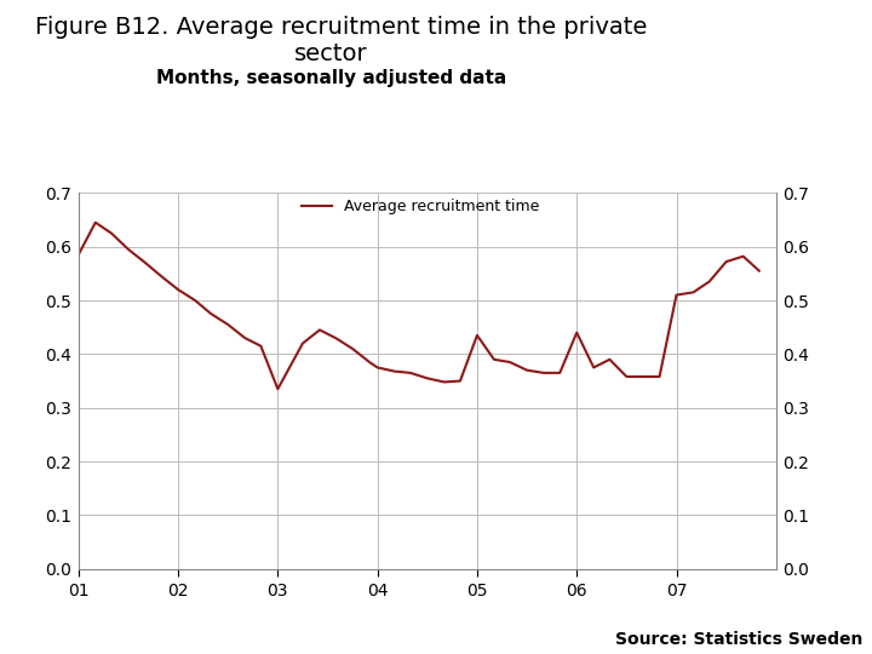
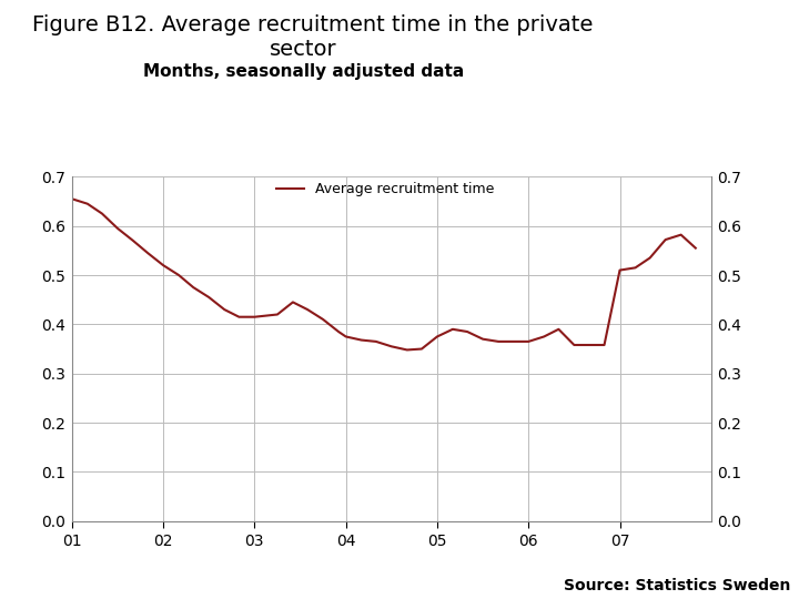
01: 0.585 -> 0.655
03: 0.335 -> 0.415
05: 0.435 -> 0.375
06: 0.440 -> 0.365
